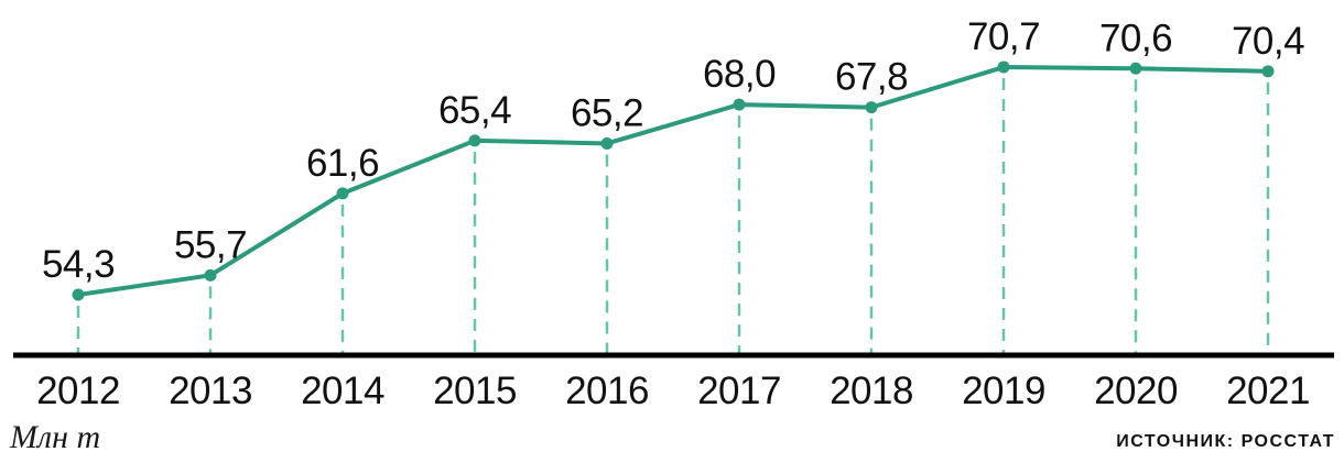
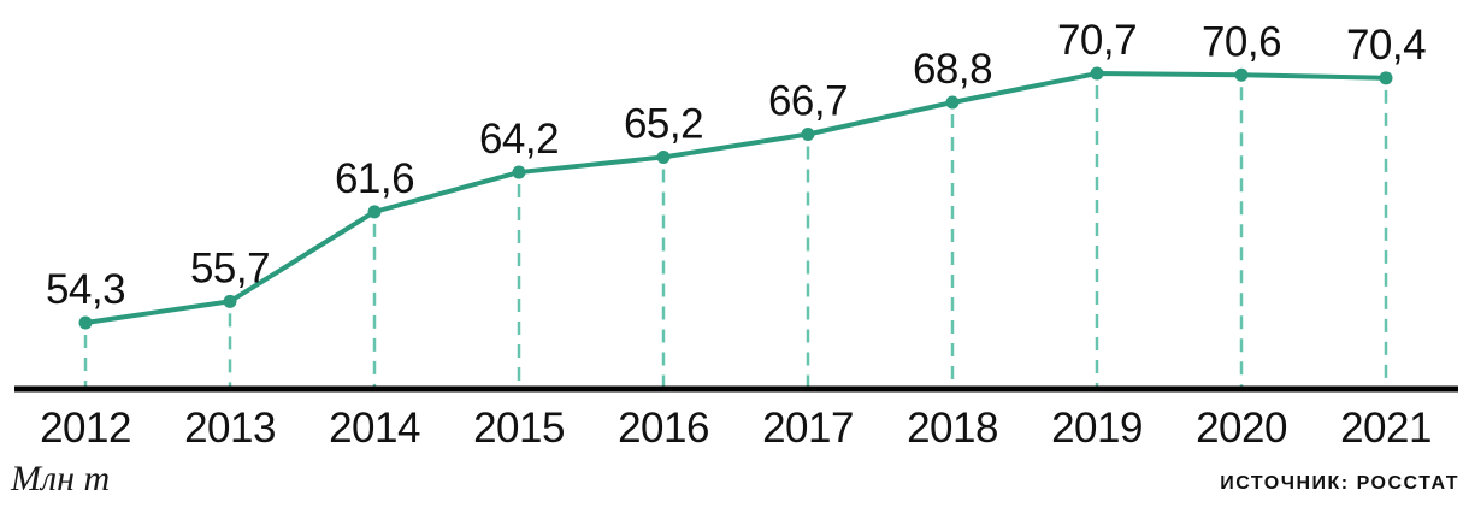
2015: 65,4 -> 64,2
2017: 68,0 -> 66,7
2018: 67,8 -> 68,8
